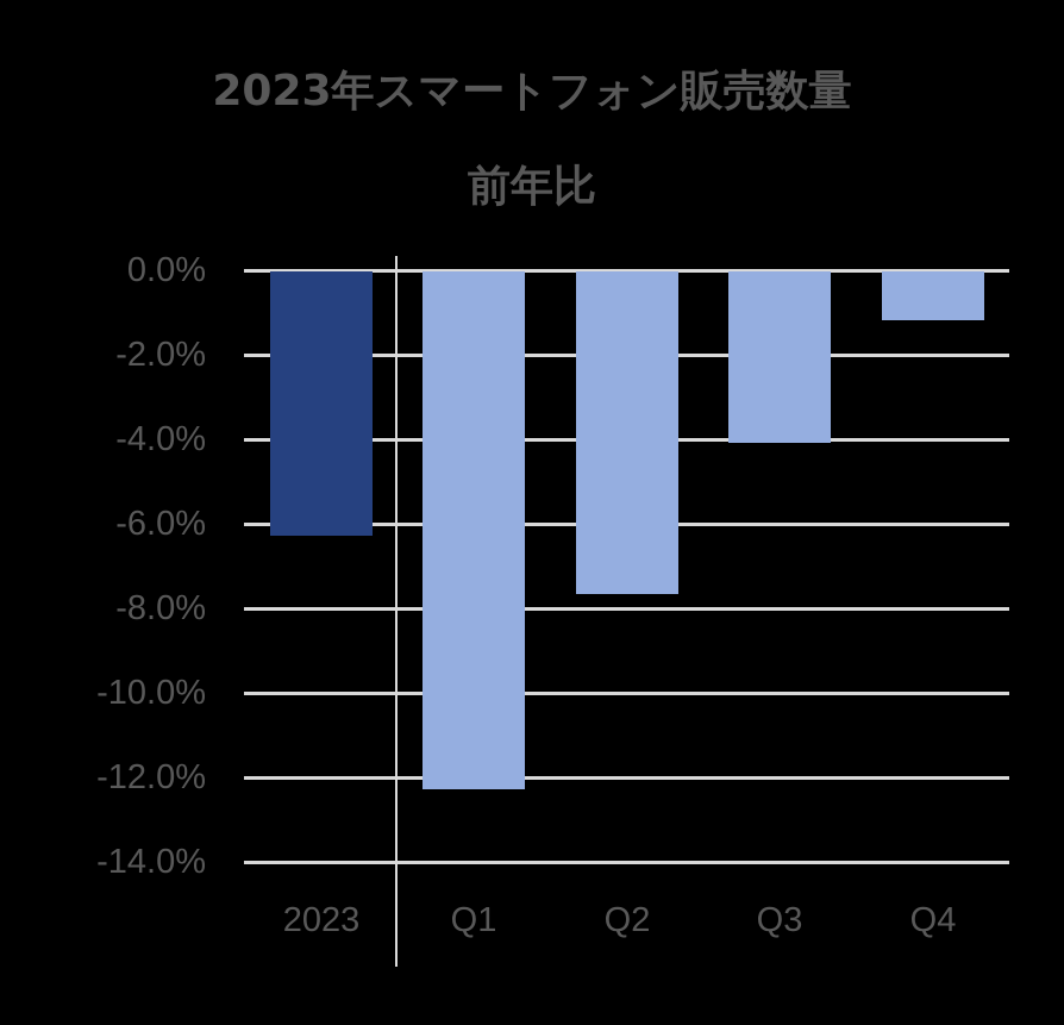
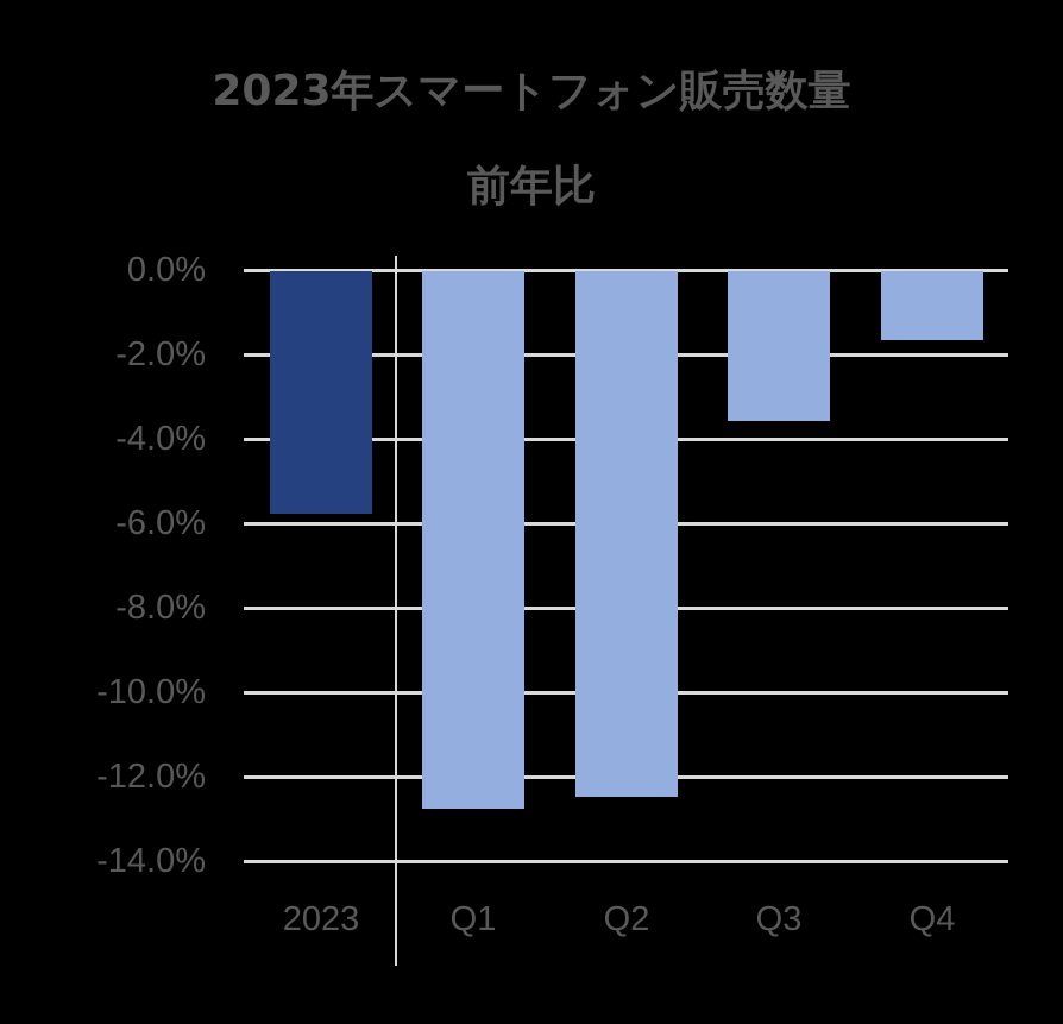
2023: -6.3% -> -5.8%
Q1: -12.3% -> -12.8%
Q2: -7.7% -> -12.5%
Q3: -4.1% -> -3.6%
Q4: -1.2% -> -1.7%
